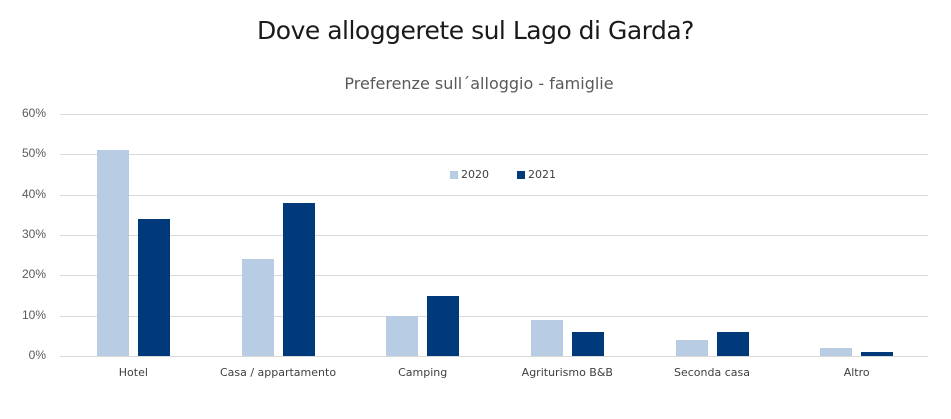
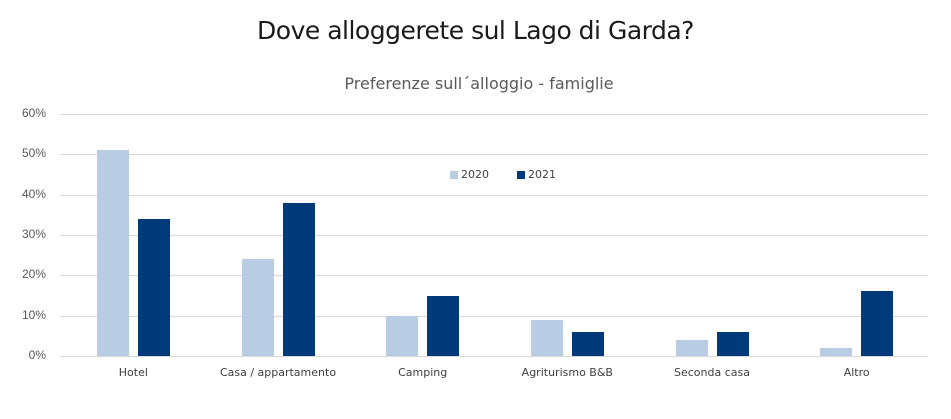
2021/Altro: 1% -> 16%
